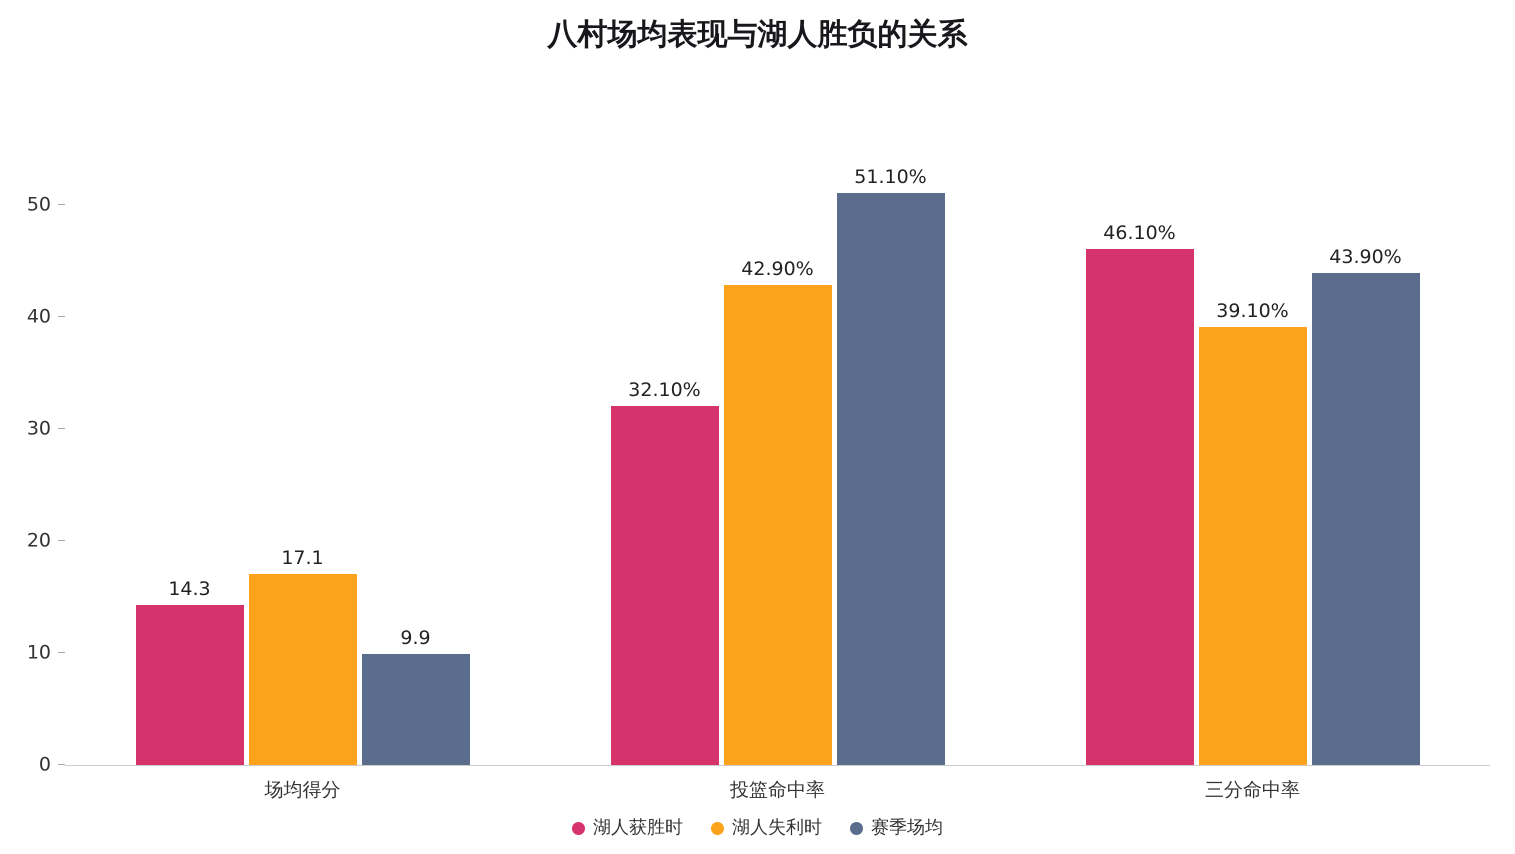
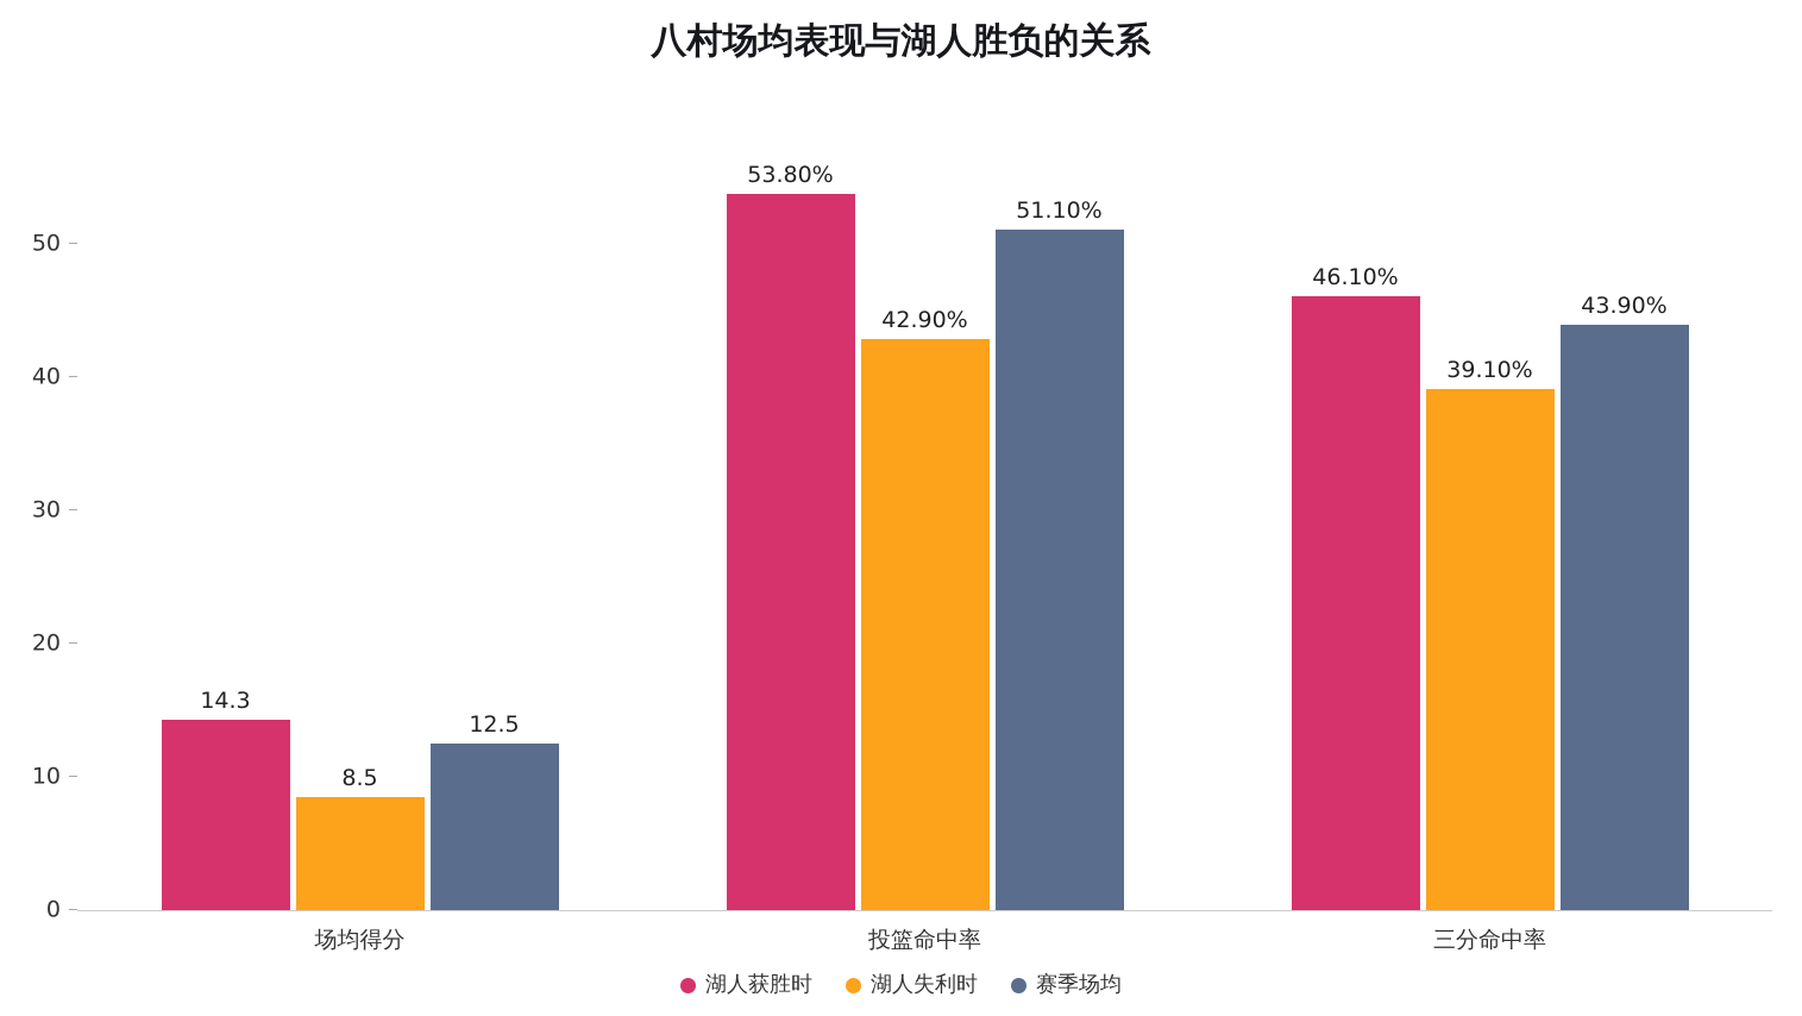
湖人失利时/场均得分: 17.1 -> 8.5
赛季场均/场均得分: 9.9 -> 12.5
湖人获胜时/投篮命中率: 32.10% -> 53.80%
